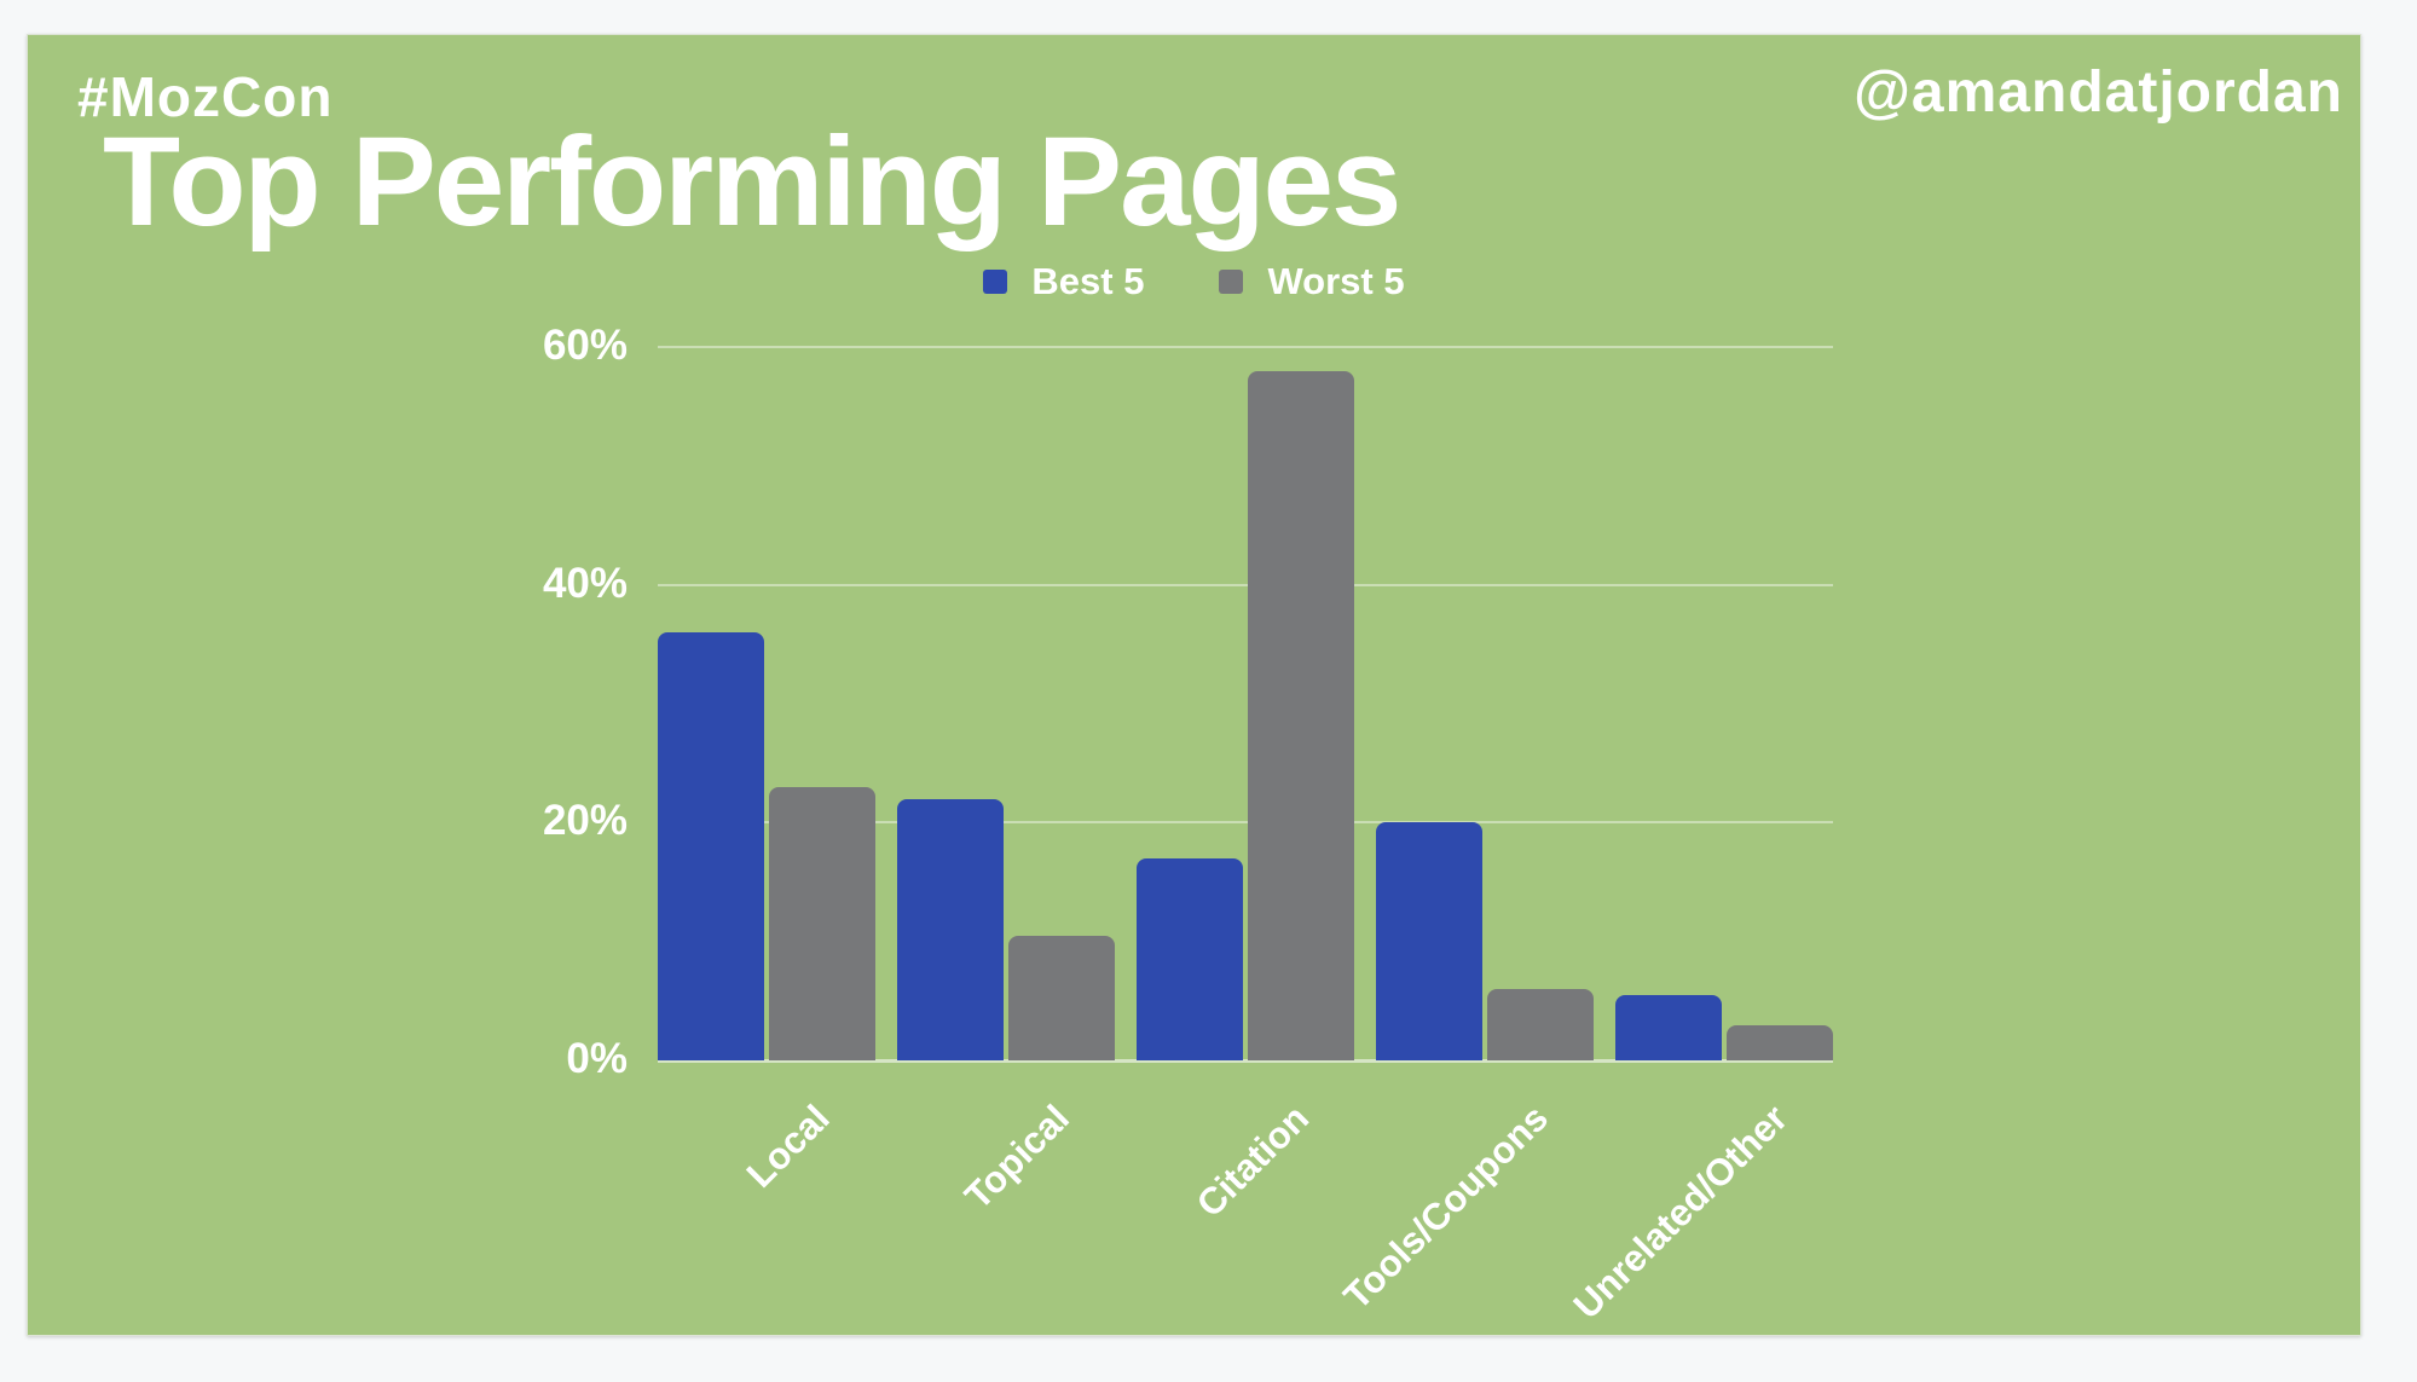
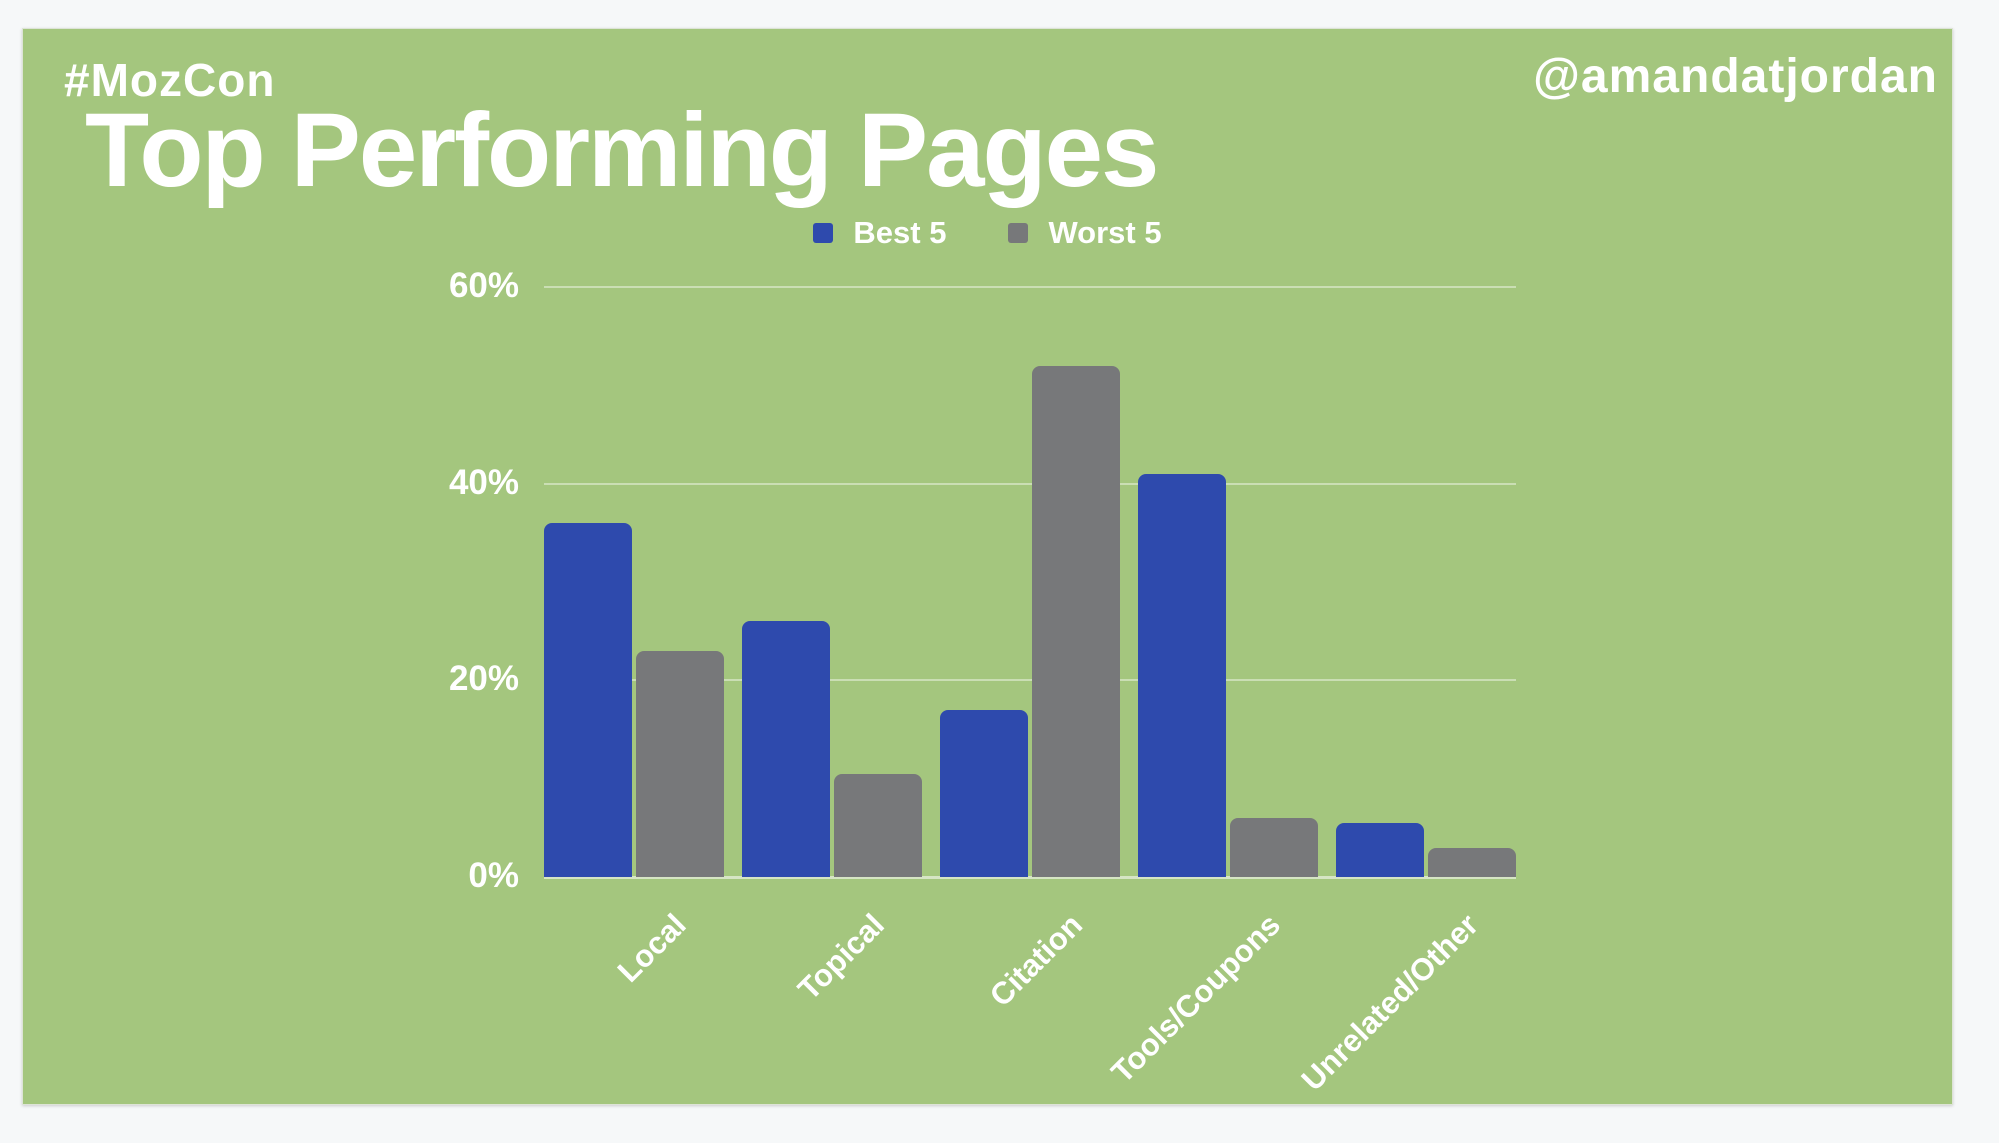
Best 5/Topical: 22% -> 26%
Worst 5/Citation: 58% -> 52%
Best 5/Tools/Coupons: 20% -> 41%
